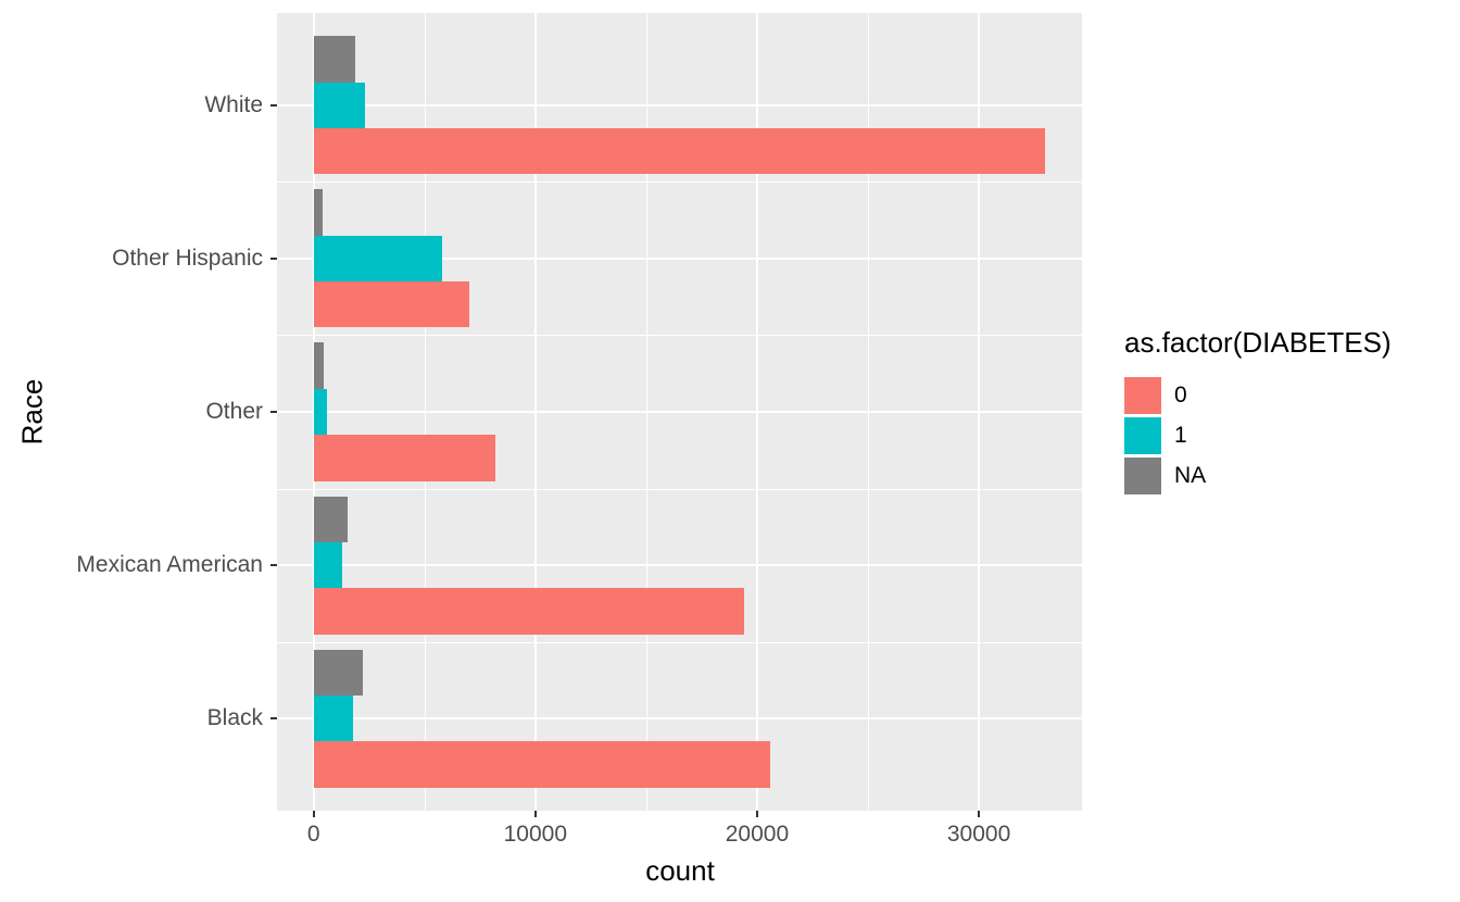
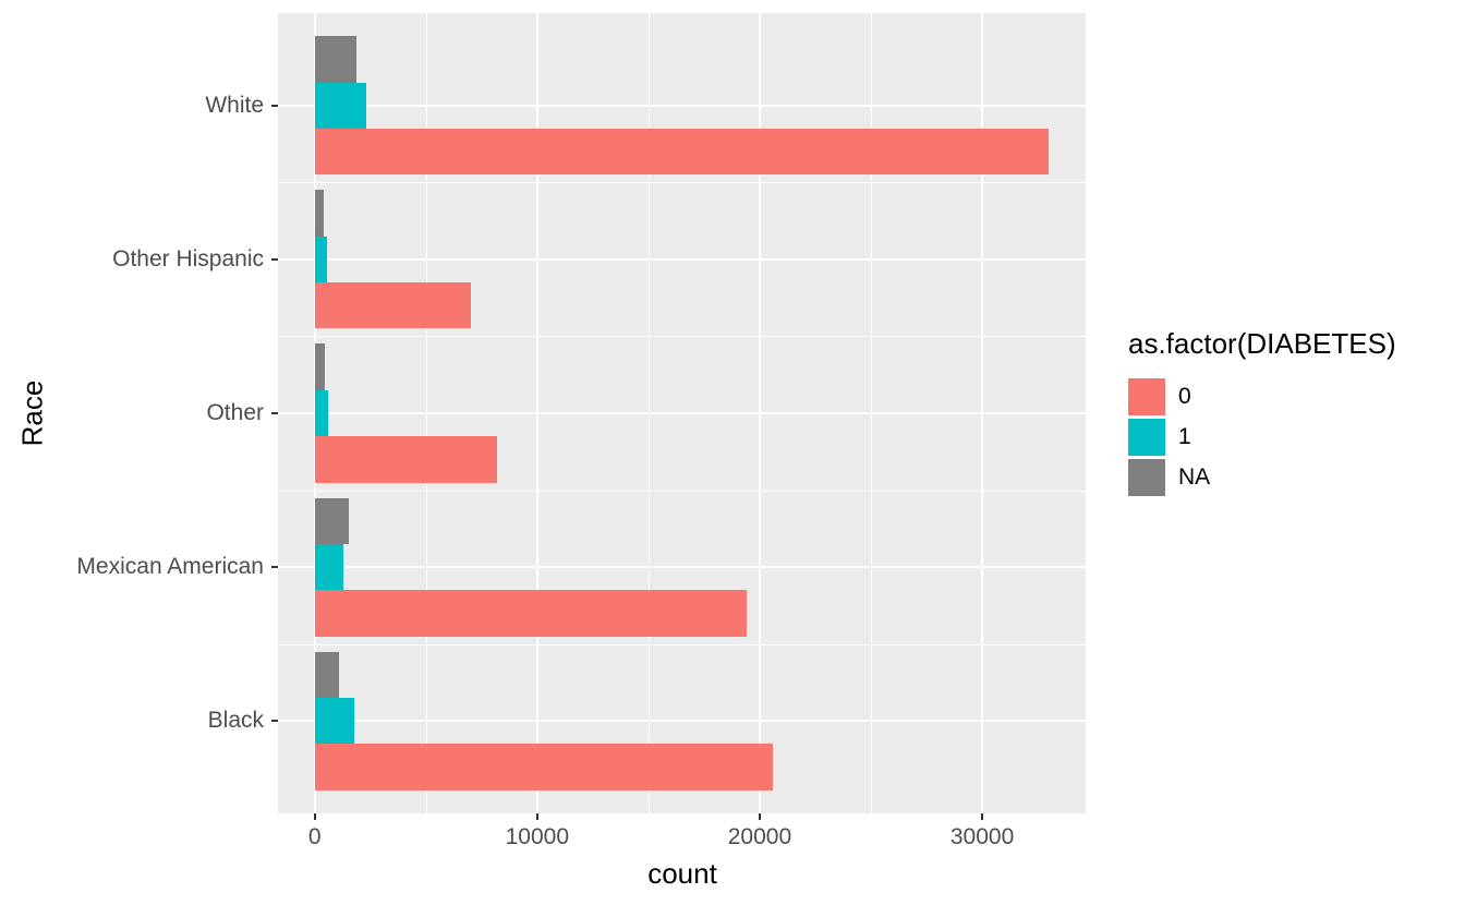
1/Other Hispanic: 5800 -> 600
NA/Black: 2200 -> 1100
